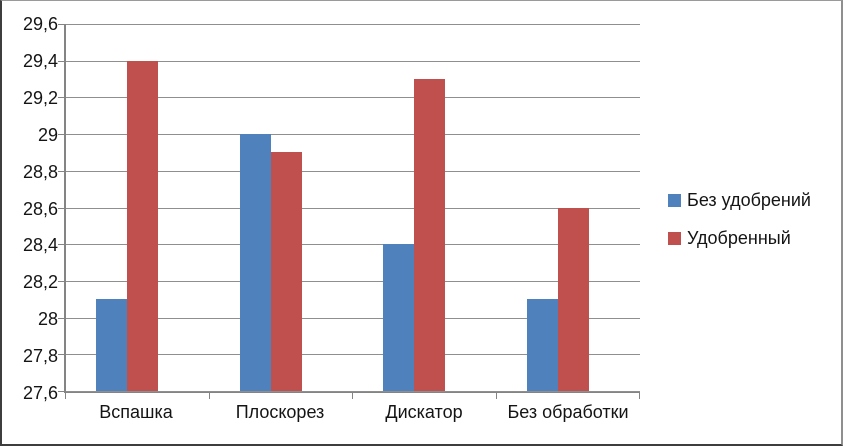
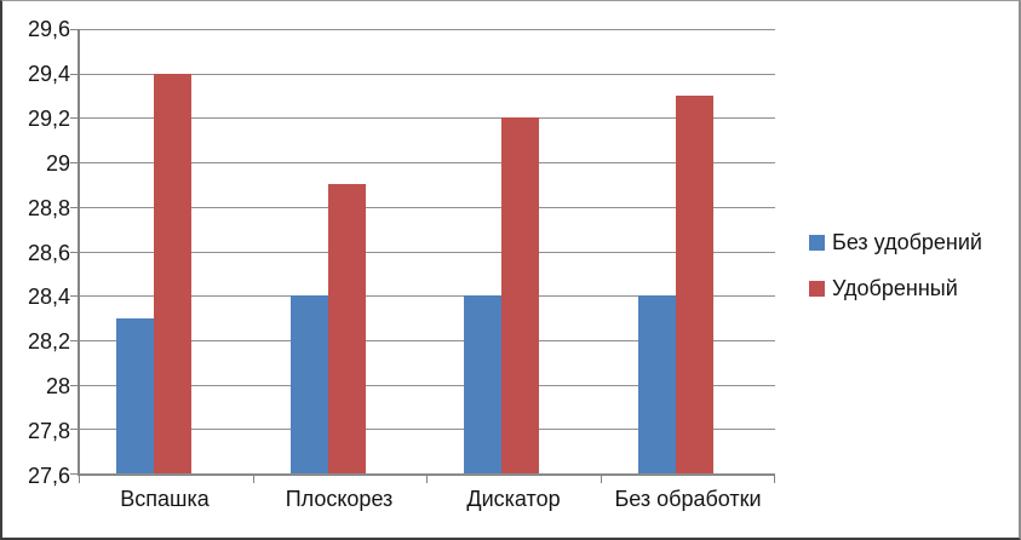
Без удобрений/Вспашка: 28,1 -> 28,3
Без удобрений/Плоскорез: 29,0 -> 28,4
Удобренный/Дискатор: 29,3 -> 29,2
Без удобрений/Без обработки: 28,1 -> 28,4
Удобренный/Без обработки: 28,6 -> 29,3
